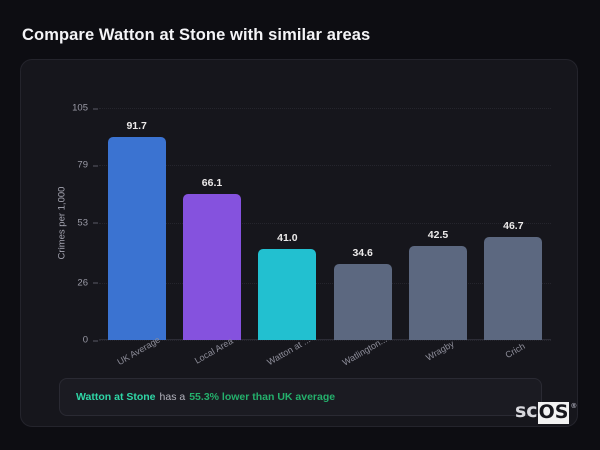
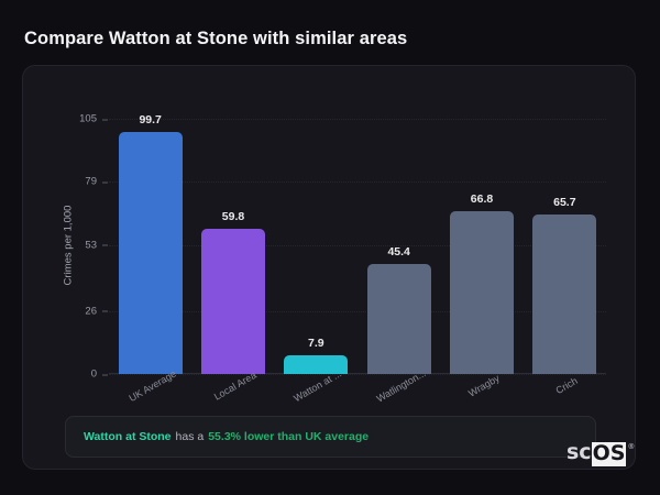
UK Average: 91.7 -> 99.7
Local Area: 66.1 -> 59.8
Watton at ...: 41.0 -> 7.9
Watlington...: 34.6 -> 45.4
Wragby: 42.5 -> 66.8
Crich: 46.7 -> 65.7
